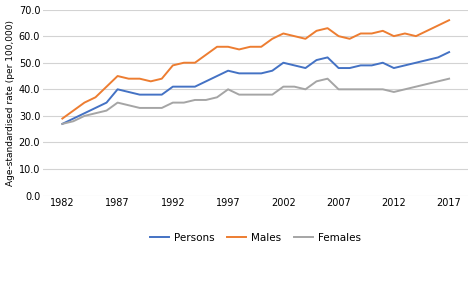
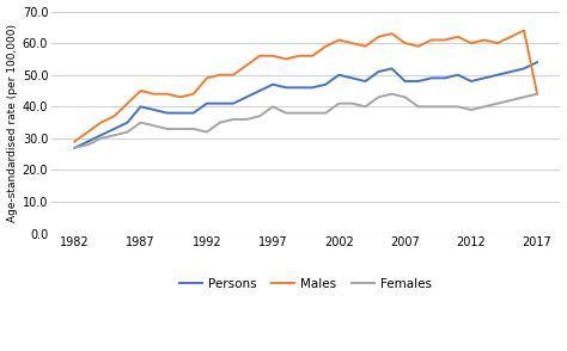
Females/1992: 35 -> 32
Females/2007: 40 -> 43
Males/2017: 66 -> 44
